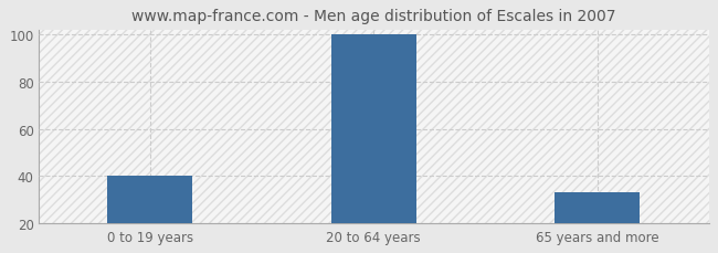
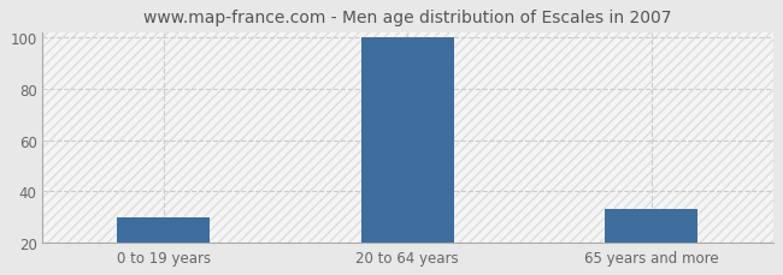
0 to 19 years: 40 -> 30
